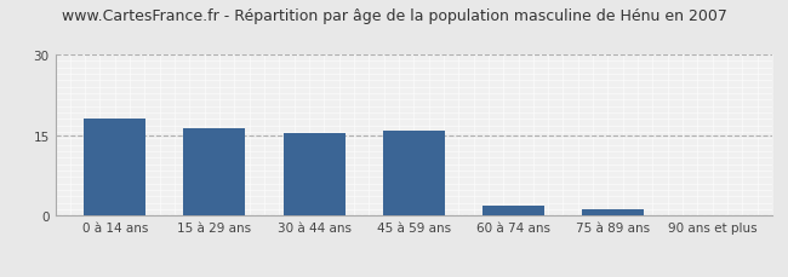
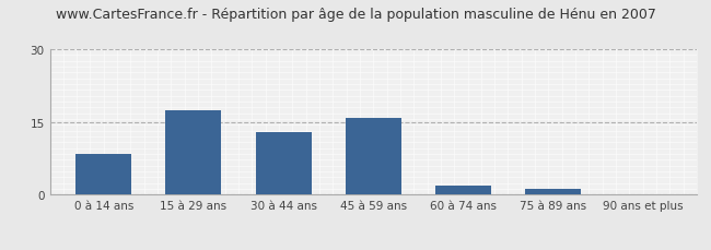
0 à 14 ans: 18.0 -> 8.5
15 à 29 ans: 16.3 -> 17.5
30 à 44 ans: 15.4 -> 13.0
